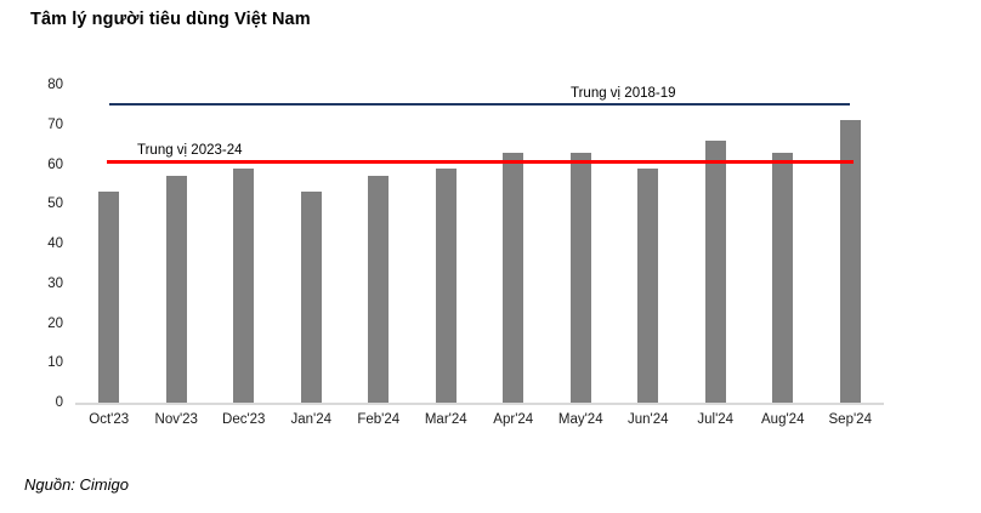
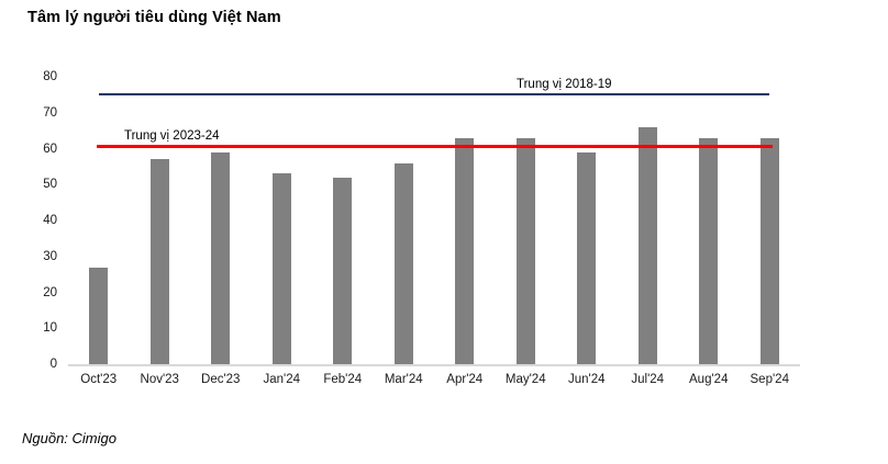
Oct'23: 53 -> 27
Feb'24: 57 -> 52
Mar'24: 59 -> 56
Sep'24: 71 -> 63
